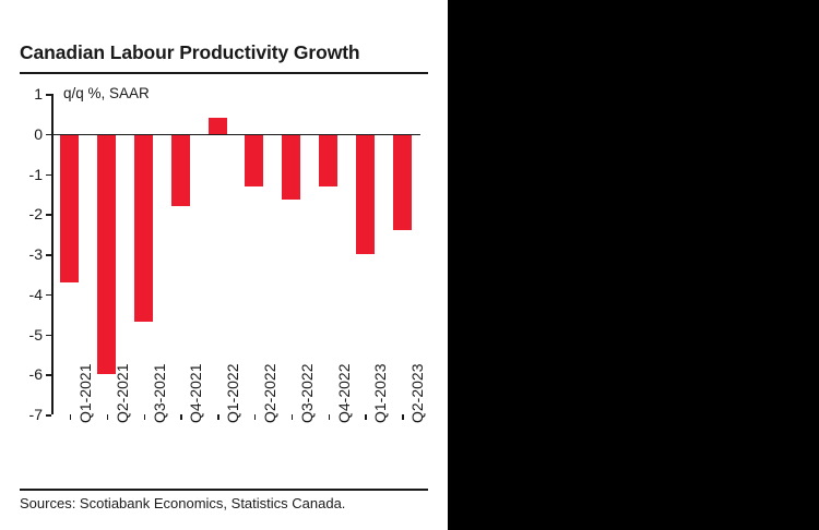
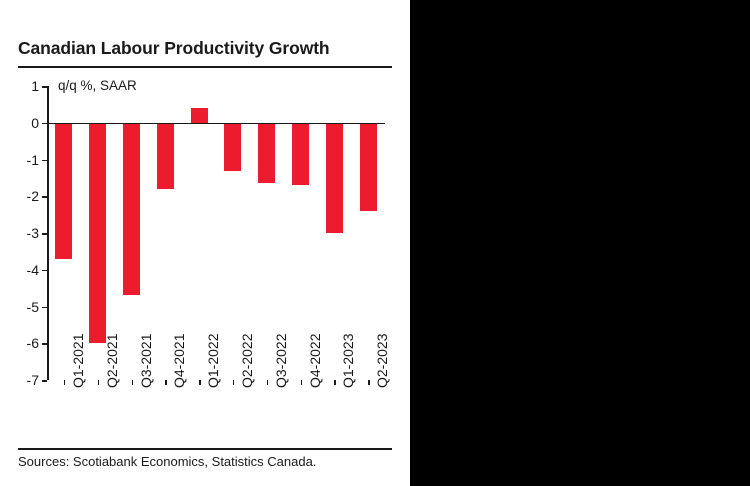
Q4-2022: -1.3 -> -1.7
